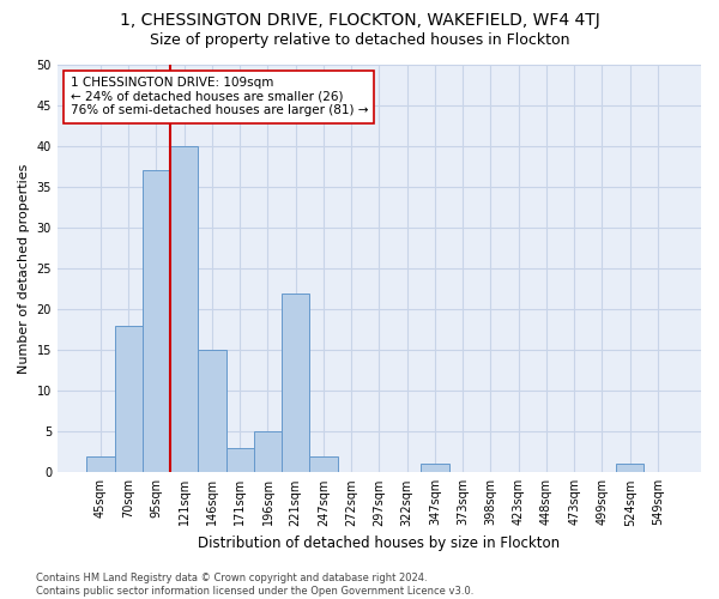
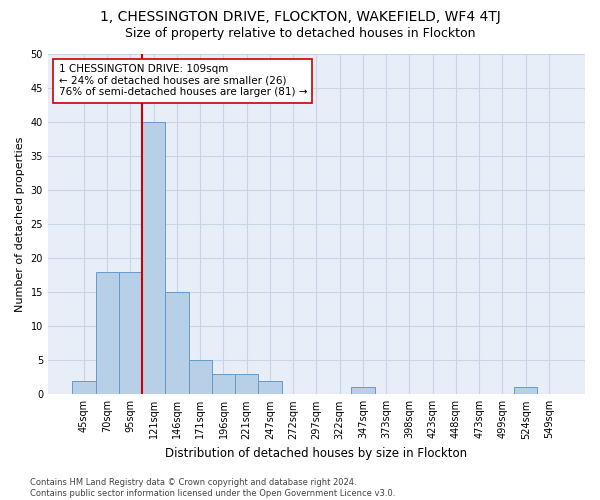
95sqm: 37 -> 18
171sqm: 3 -> 5
196sqm: 5 -> 3
221sqm: 22 -> 3
